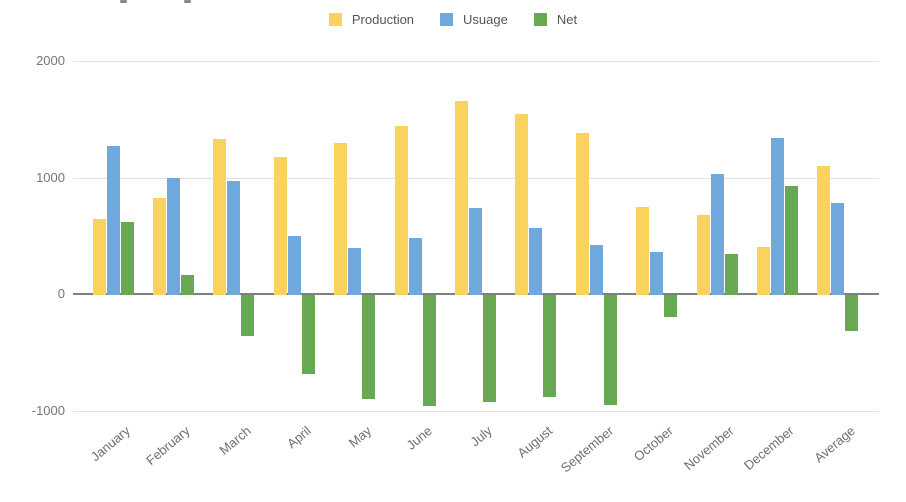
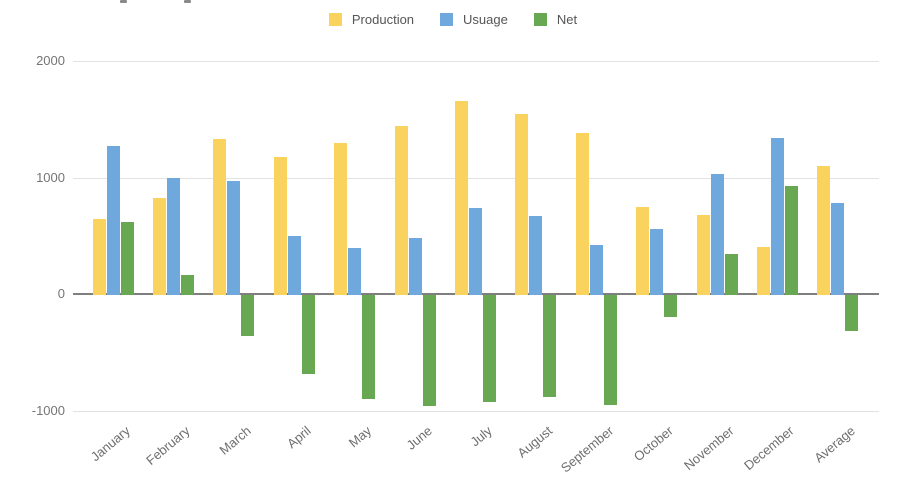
Usuage/August: 570 -> 670
Usuage/October: 360 -> 560
